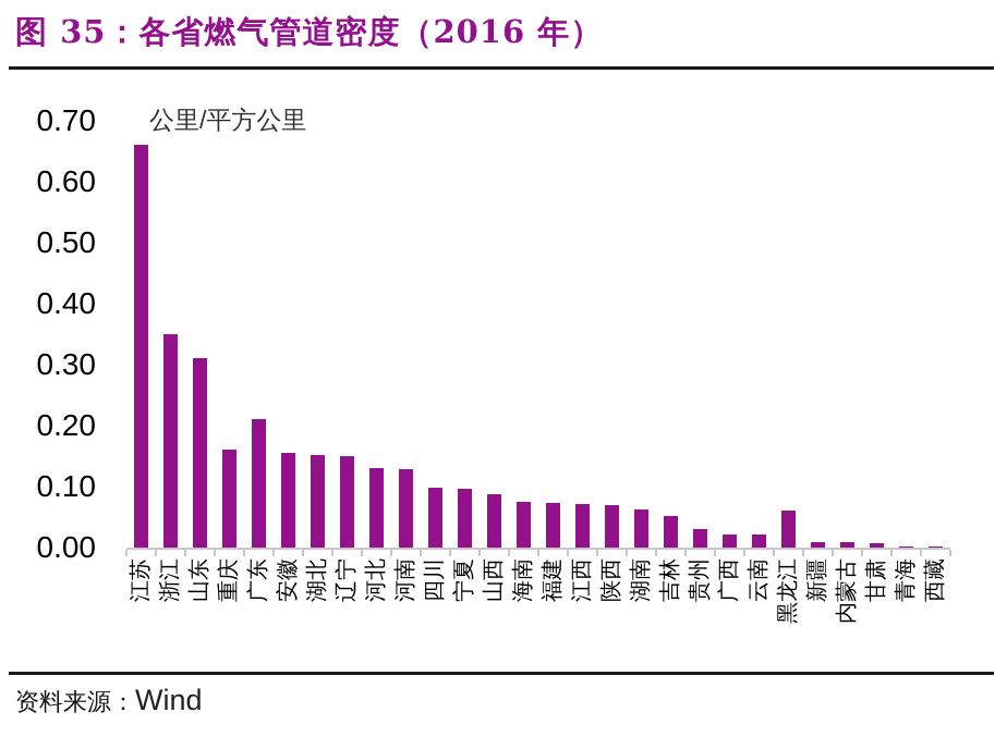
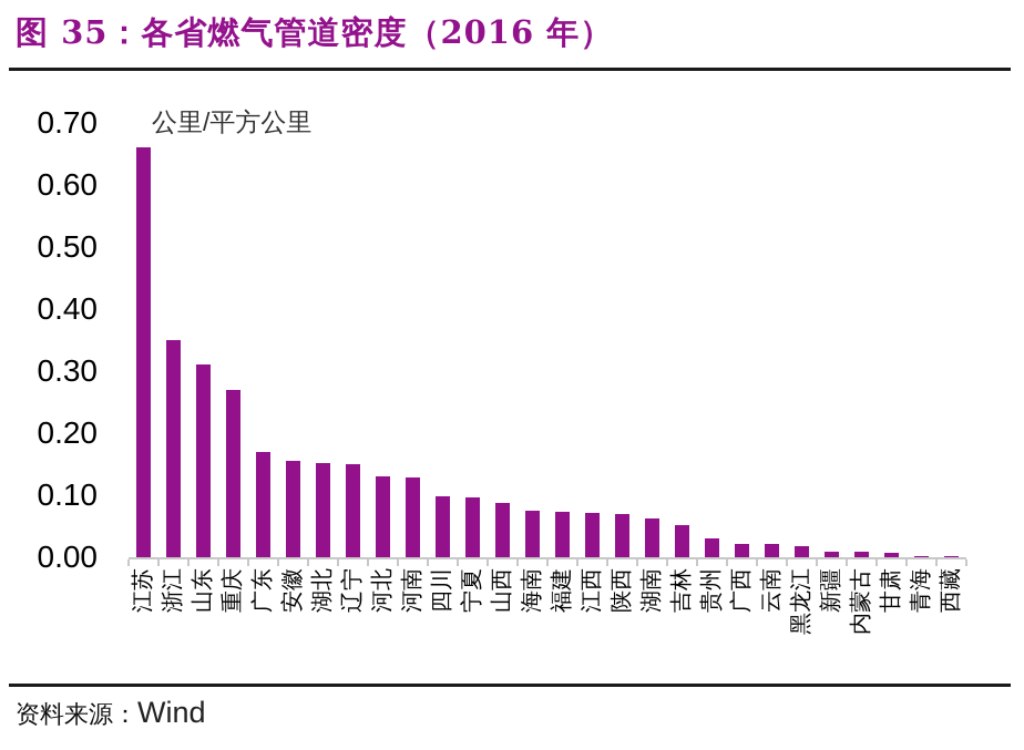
重庆: 0.16 -> 0.27
广东: 0.21 -> 0.17
黑龙江: 0.06 -> 0.02
